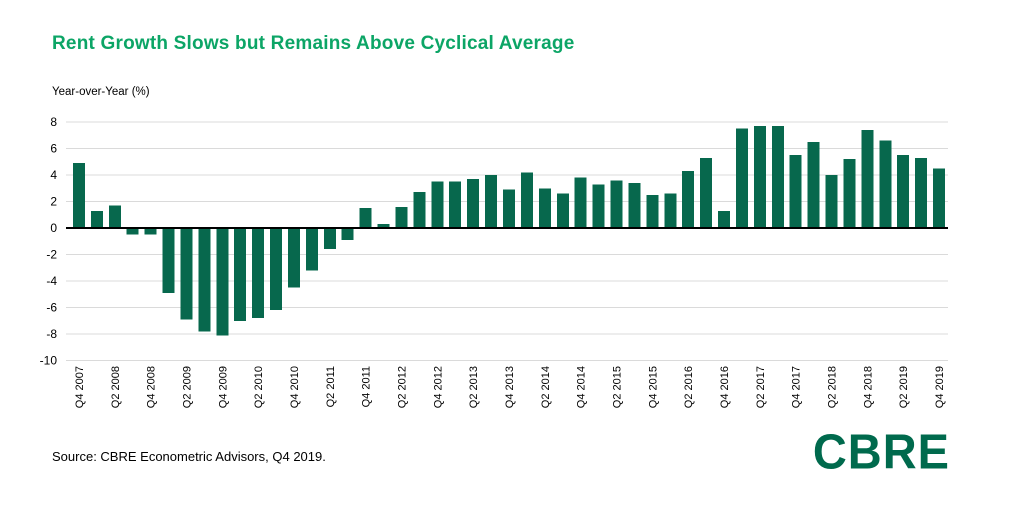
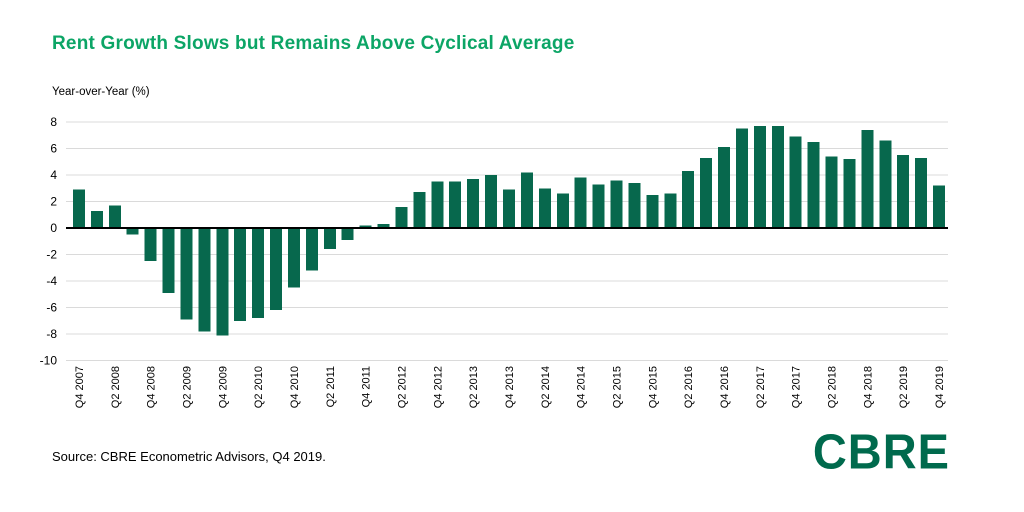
Q4 2007: 4.9 -> 2.9
Q4 2008: -0.5 -> -2.5
Q4 2011: 1.5 -> 0.2
Q4 2016: 1.3 -> 6.1
Q4 2017: 5.5 -> 6.9
Q2 2018: 4.0 -> 5.4
Q4 2019: 4.5 -> 3.2
